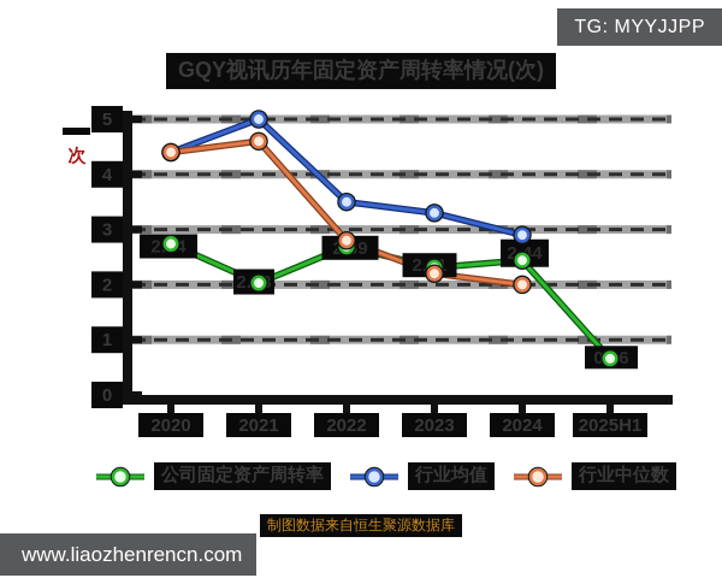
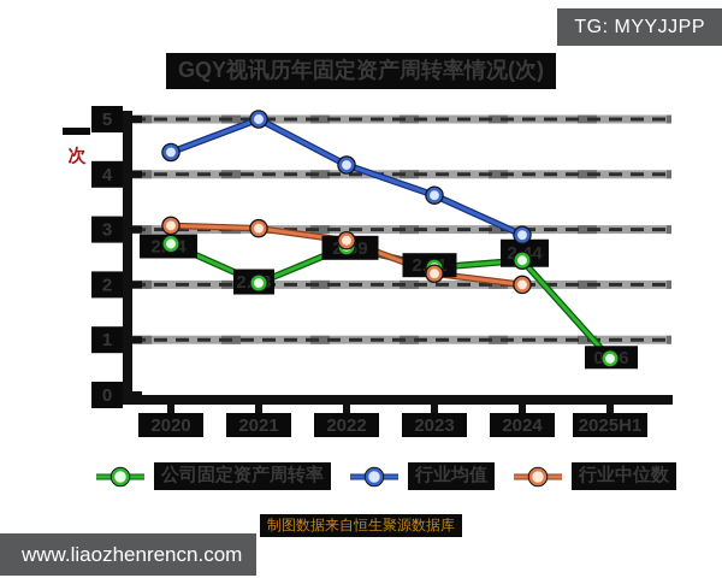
行业中位数/2020: 4.4 -> 3.1
行业中位数/2021: 4.6 -> 3.0
行业均值/2022: 3.5 -> 4.2
行业均值/2023: 3.3 -> 3.6
